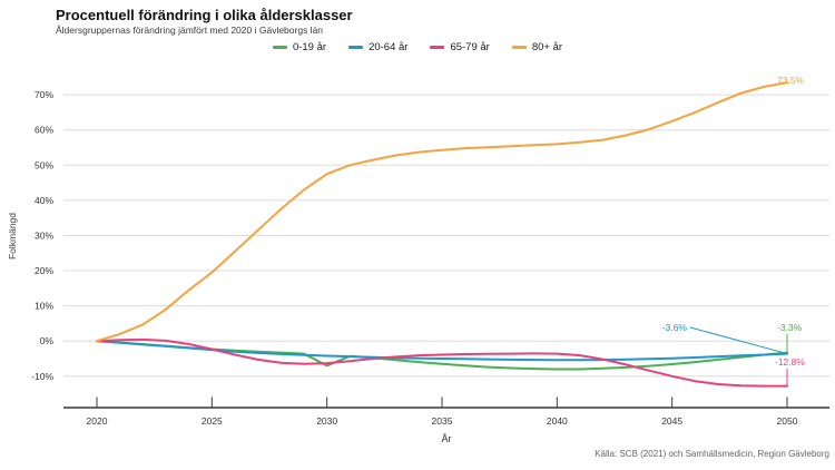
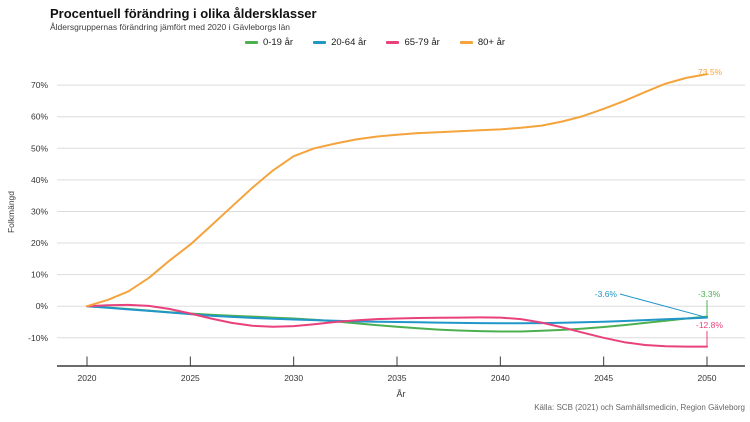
0-19 år/2030: -7% -> -4%
